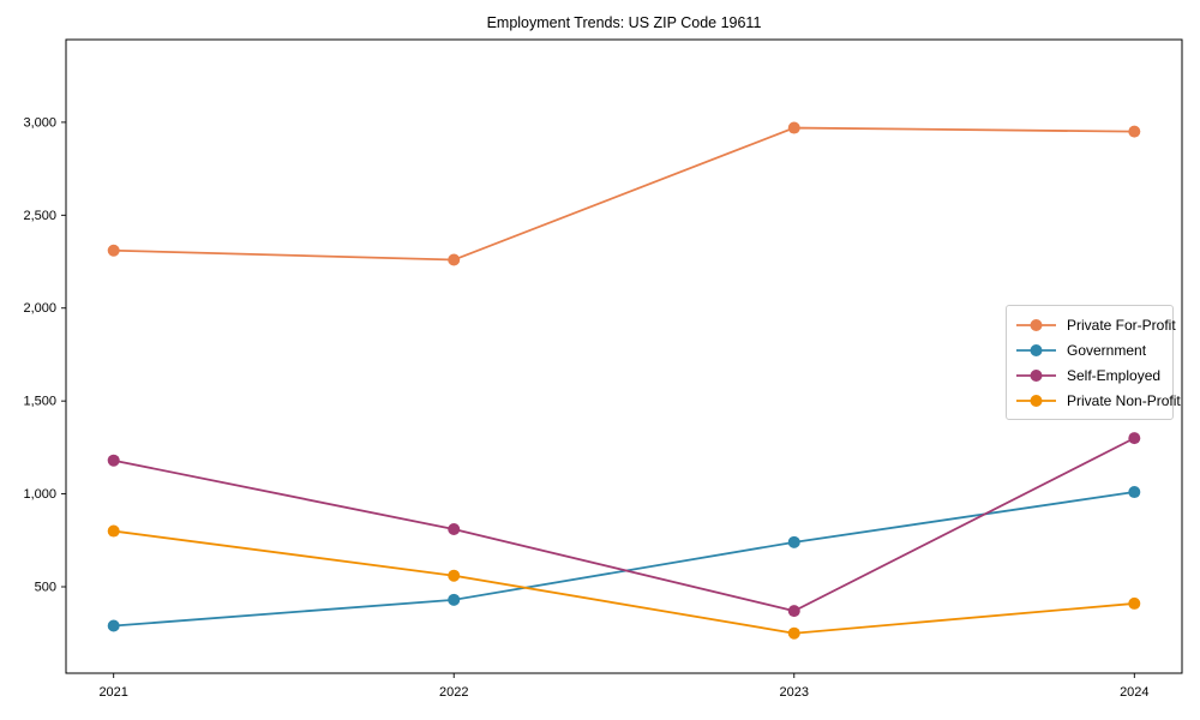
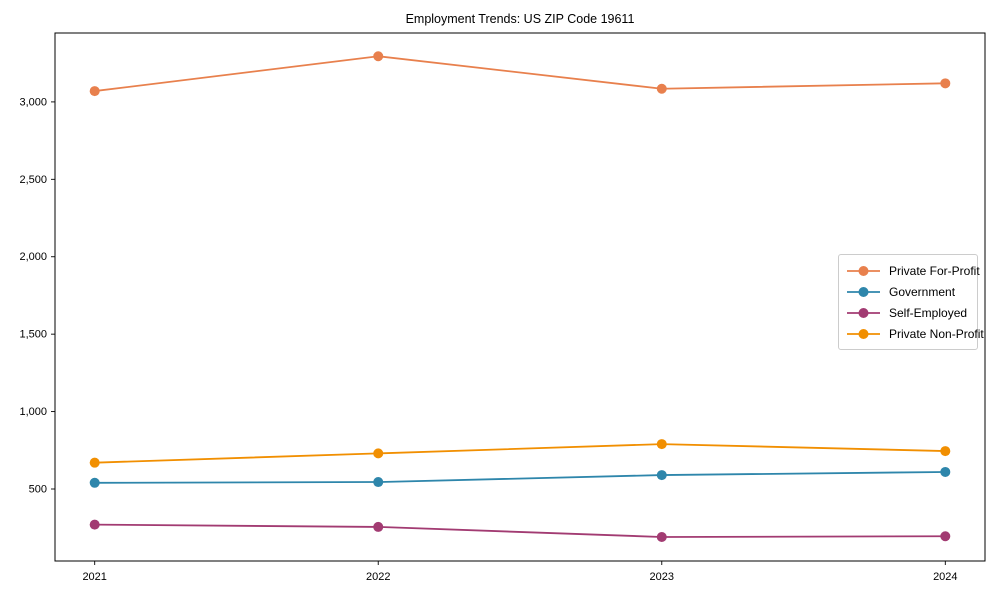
Private For-Profit/2021: 2310 -> 3070
Government/2021: 290 -> 540
Self-Employed/2021: 1180 -> 270
Private Non-Profit/2021: 800 -> 670
Private For-Profit/2022: 2260 -> 3300
Government/2022: 430 -> 540
Self-Employed/2022: 810 -> 260
Private Non-Profit/2022: 560 -> 730
Private For-Profit/2023: 2970 -> 3080
Government/2023: 740 -> 590
Self-Employed/2023: 370 -> 190
Private Non-Profit/2023: 250 -> 790
Private For-Profit/2024: 2950 -> 3120
Government/2024: 1010 -> 610
Self-Employed/2024: 1300 -> 200
Private Non-Profit/2024: 410 -> 740
